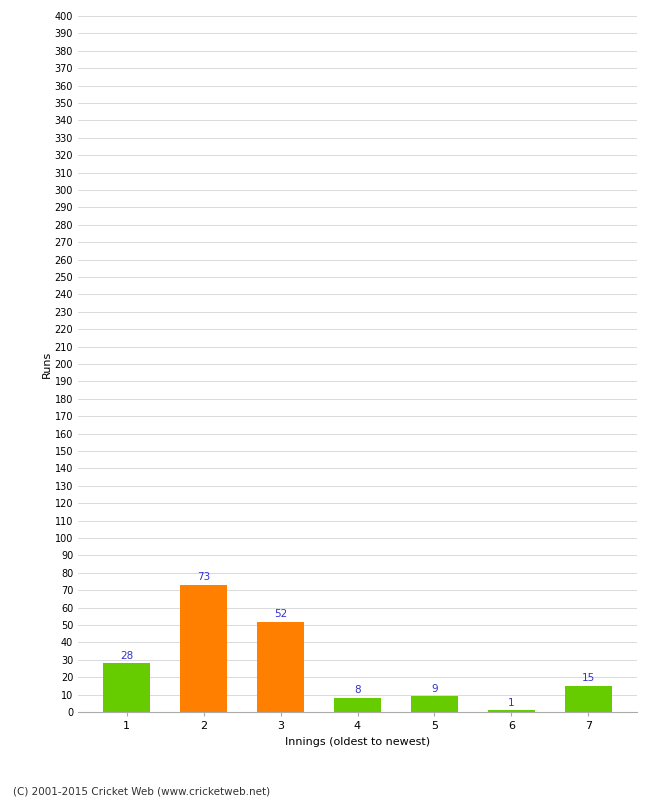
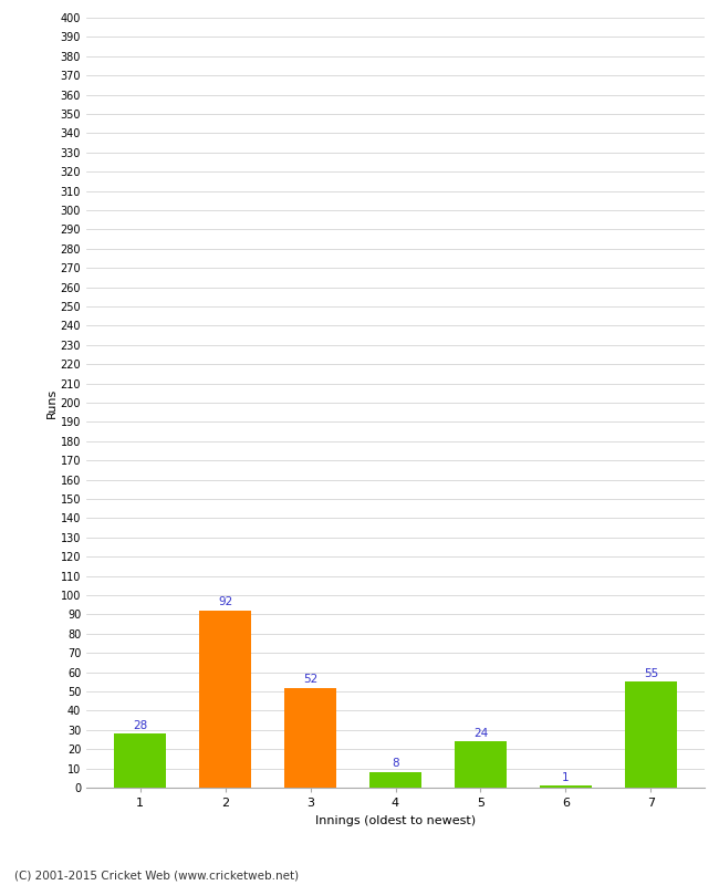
2: 73 -> 92
5: 9 -> 24
7: 15 -> 55
